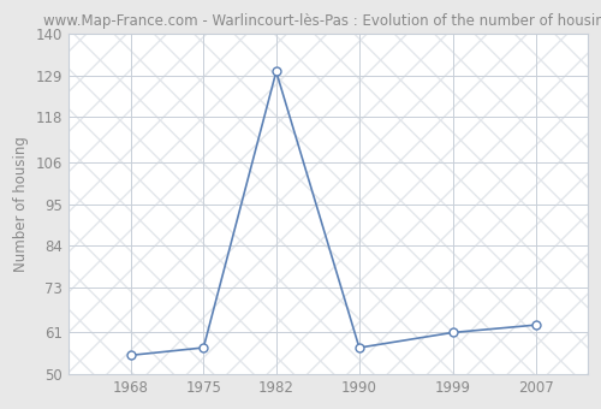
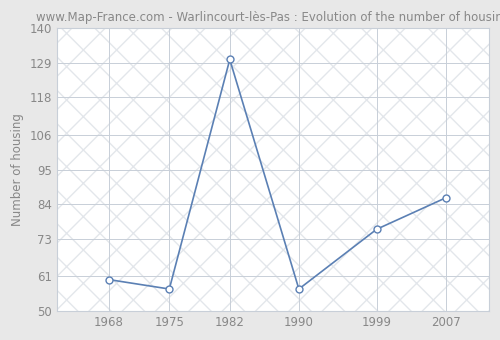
1968: 55 -> 60
1999: 61 -> 76
2007: 63 -> 86
